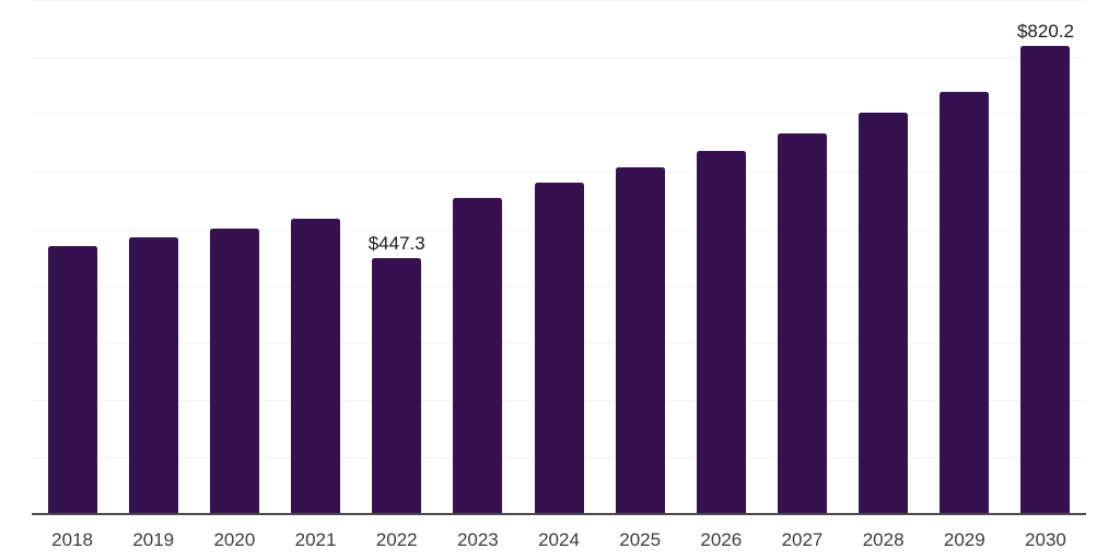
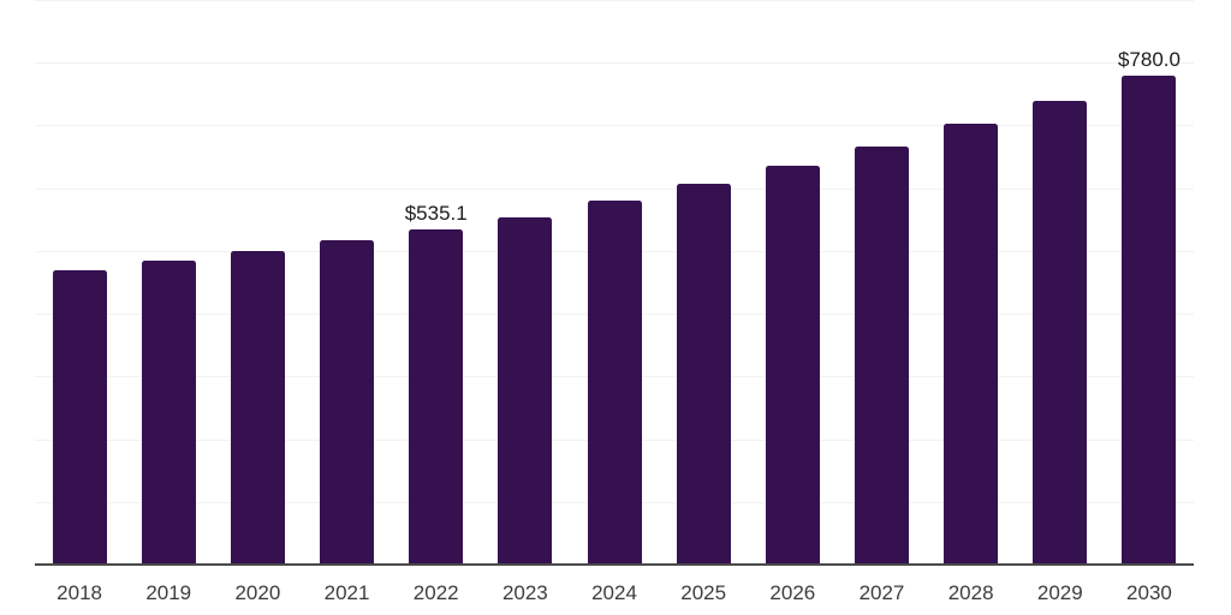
2022: $447.3 -> $535.1
2030: $820.2 -> $780.0
